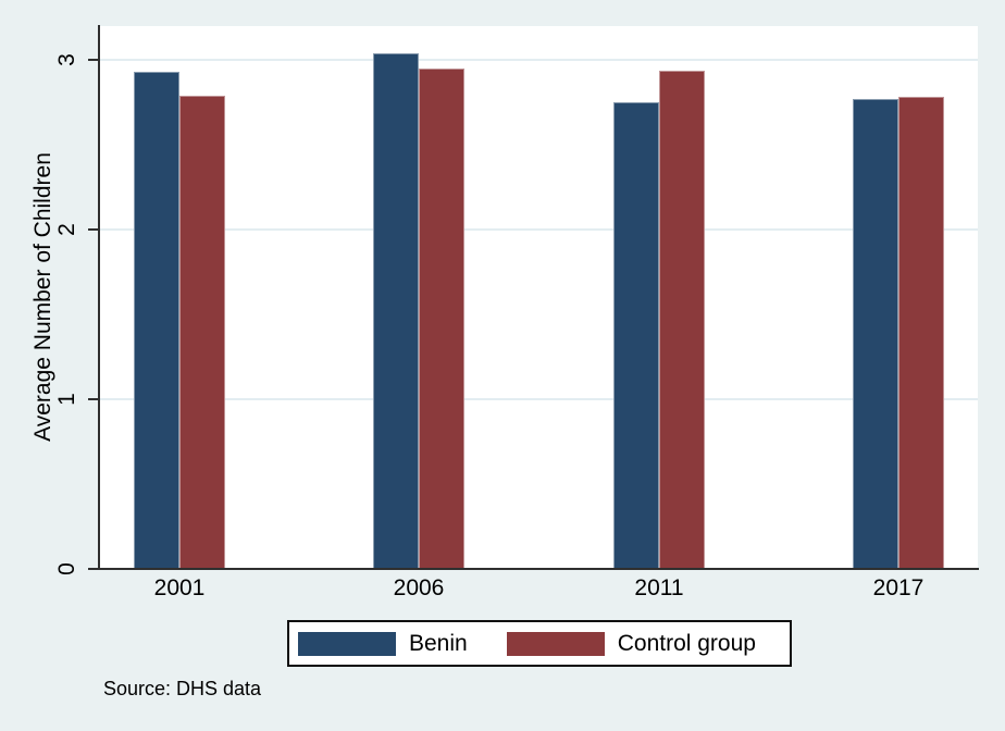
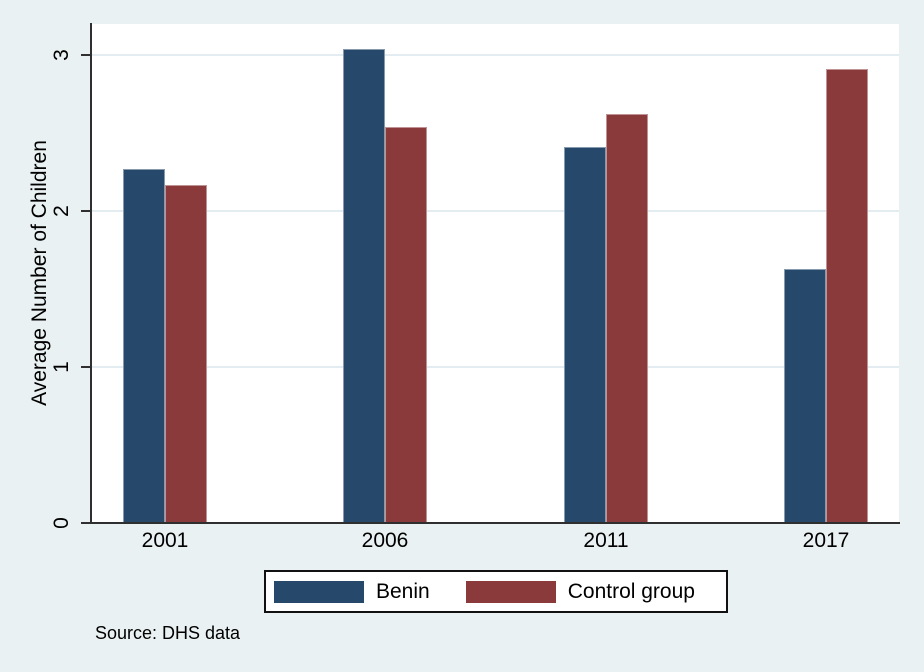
Benin/2001: 2.93 -> 2.27
Control group/2001: 2.79 -> 2.17
Control group/2006: 2.95 -> 2.54
Benin/2011: 2.75 -> 2.41
Control group/2011: 2.94 -> 2.62
Benin/2017: 2.77 -> 1.63
Control group/2017: 2.78 -> 2.91
